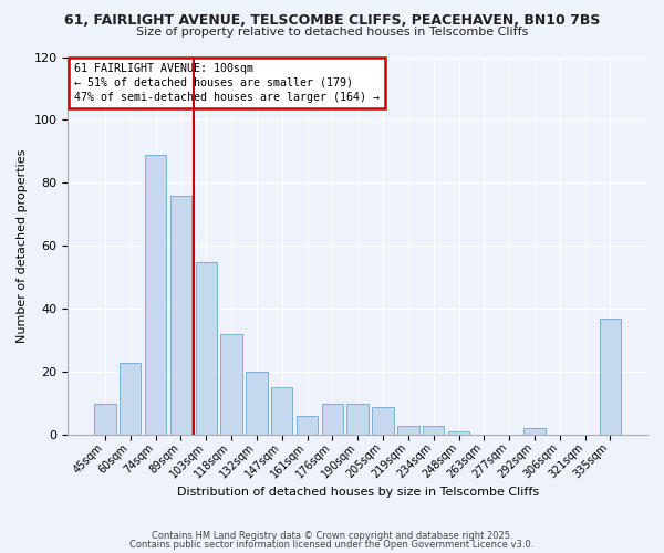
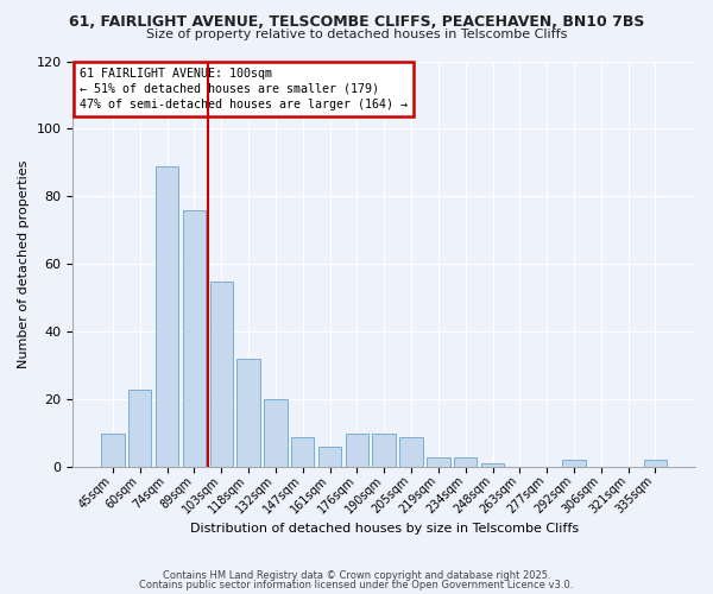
147sqm: 15 -> 9
335sqm: 37 -> 2
